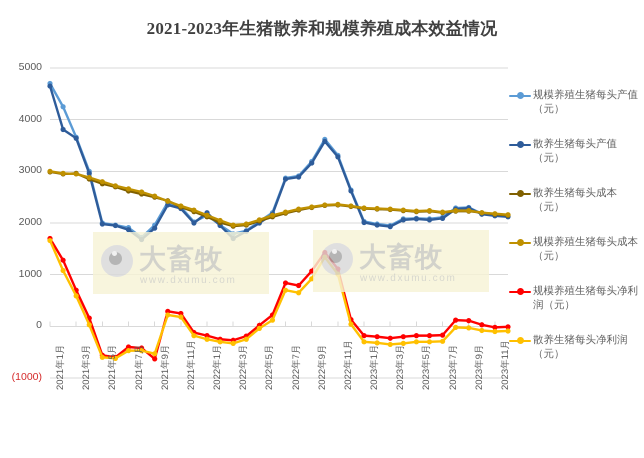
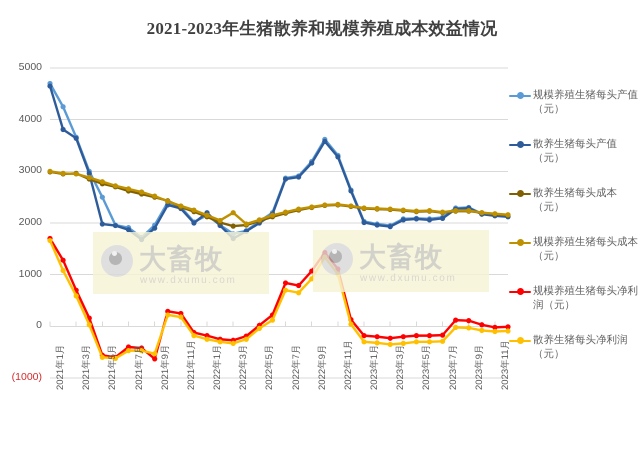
规模养殖生猪每头产值（元）/2021年5月: 2000 -> 2500
规模养殖生猪每头成本（元）/2022年3月: 2000 -> 2200
